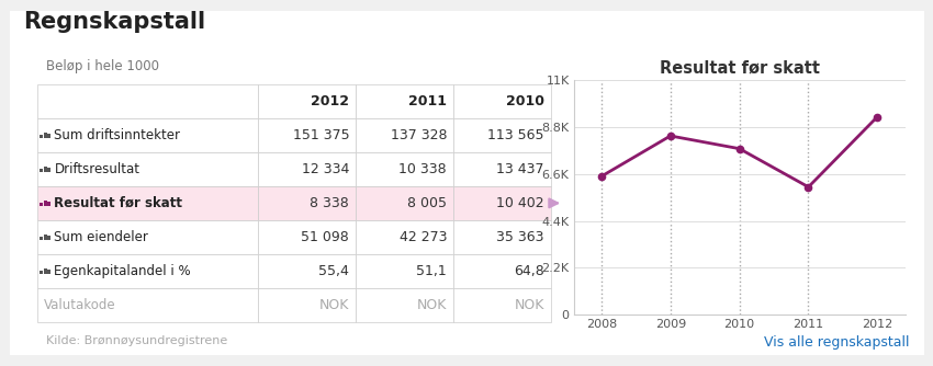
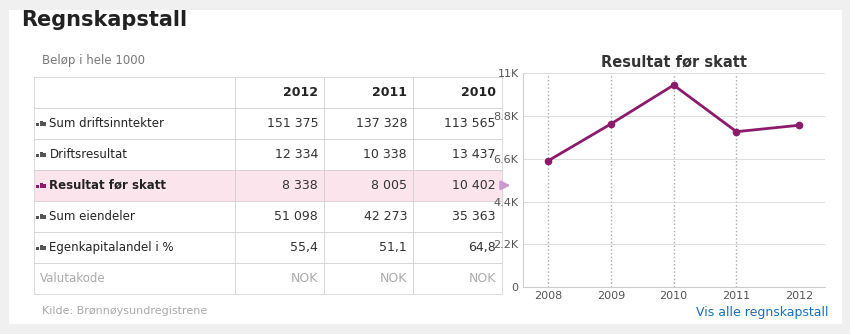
2010: 7.8K -> 10.4K
2011: 6.0K -> 8.0K
2012: 9.3K -> 8.3K
